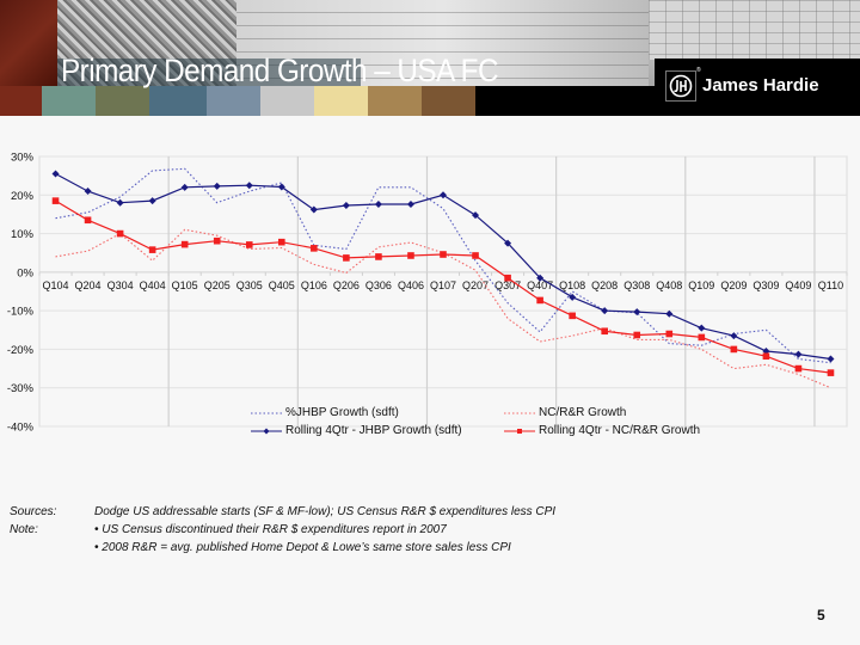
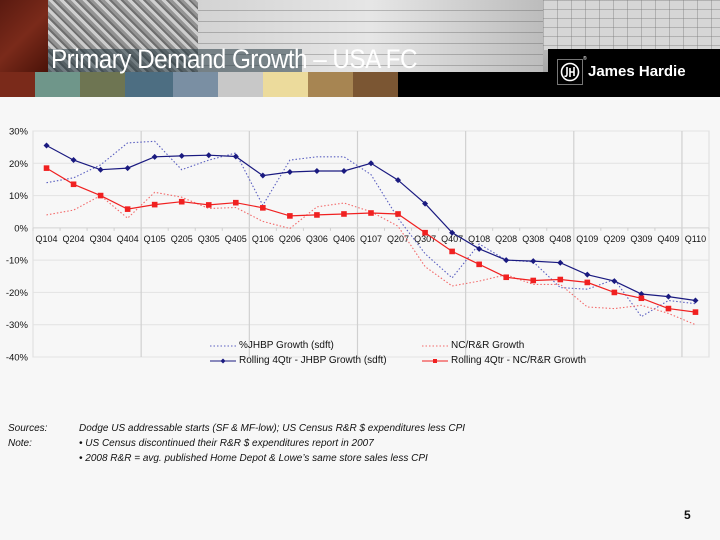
%JHBP Growth (sdft)/Q206: 6% -> 21%
NC/R&R Growth/Q109: -20% -> -24%
%JHBP Growth (sdft)/Q309: -15% -> -28%
